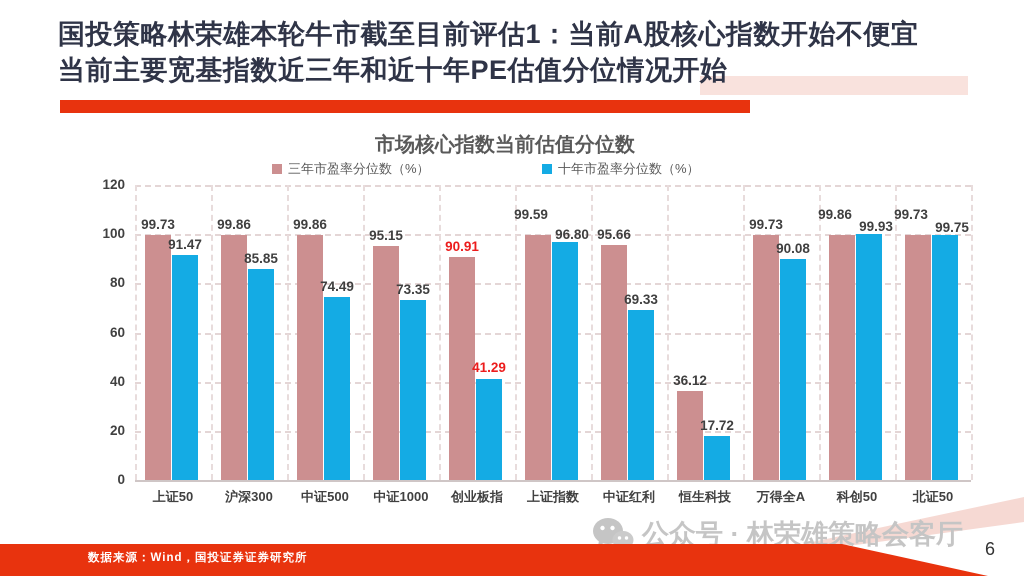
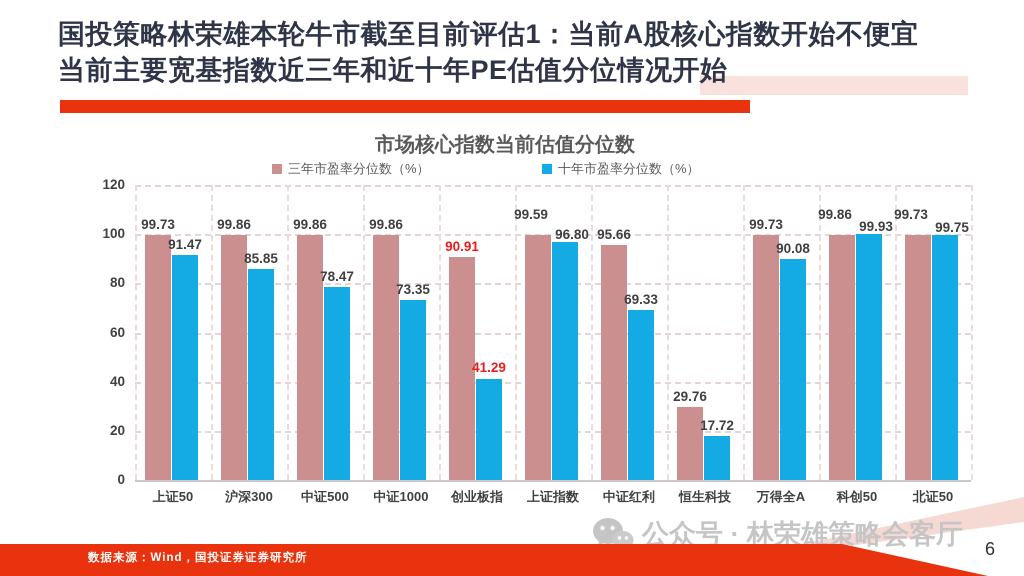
十年市盈率分位数（%）/中证500: 74.49 -> 78.47
三年市盈率分位数（%）/中证1000: 95.15 -> 99.86
三年市盈率分位数（%）/恒生科技: 36.12 -> 29.76
